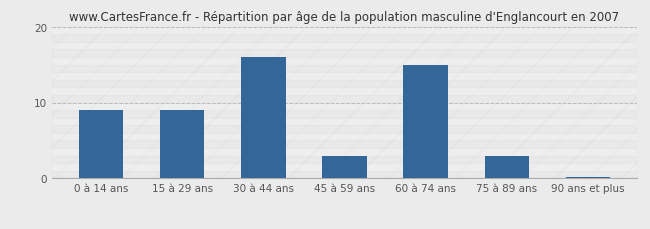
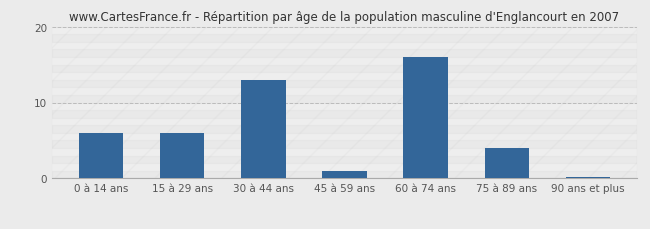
0 à 14 ans: 9.0 -> 6.0
15 à 29 ans: 9.0 -> 6.0
30 à 44 ans: 16.0 -> 13.0
45 à 59 ans: 3.0 -> 1.0
60 à 74 ans: 15.0 -> 16.0
75 à 89 ans: 3.0 -> 4.0
